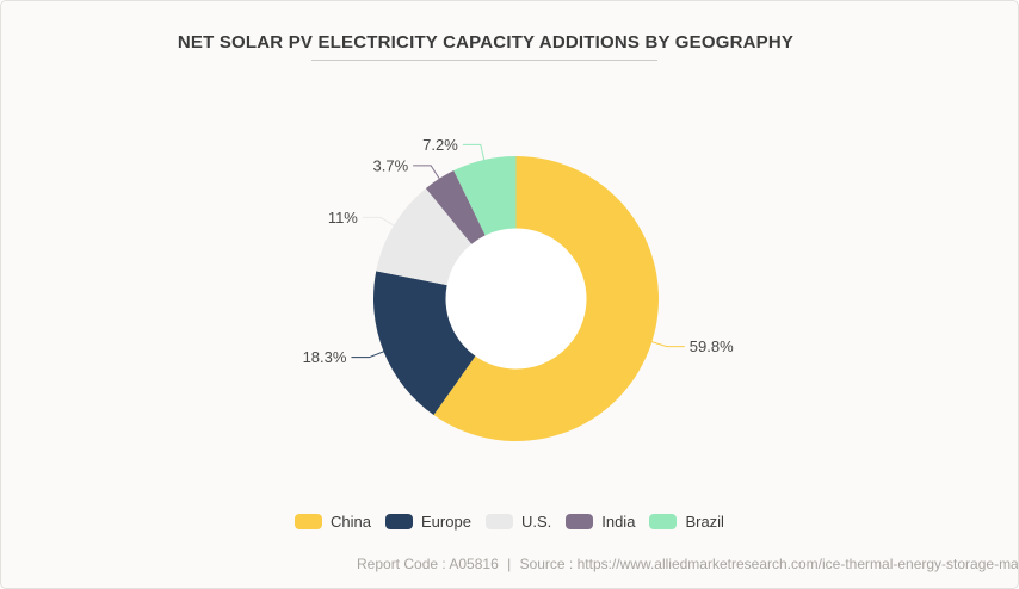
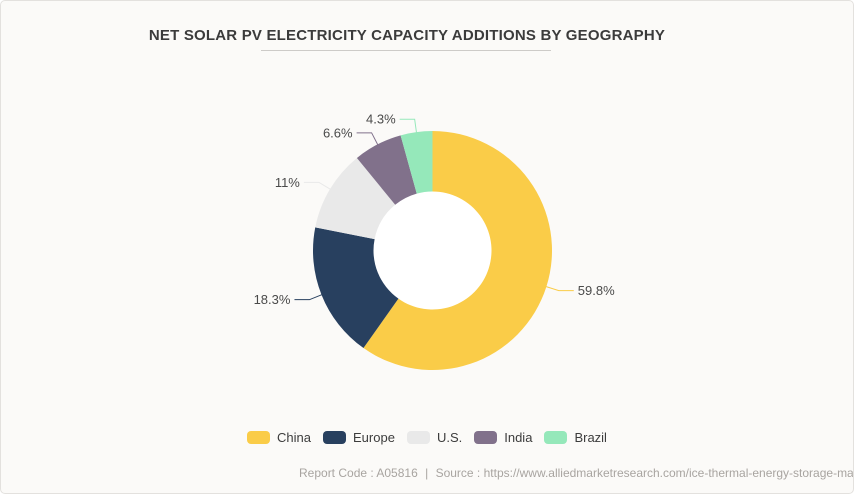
India: 3.7% -> 6.6%
Brazil: 7.2% -> 4.3%
